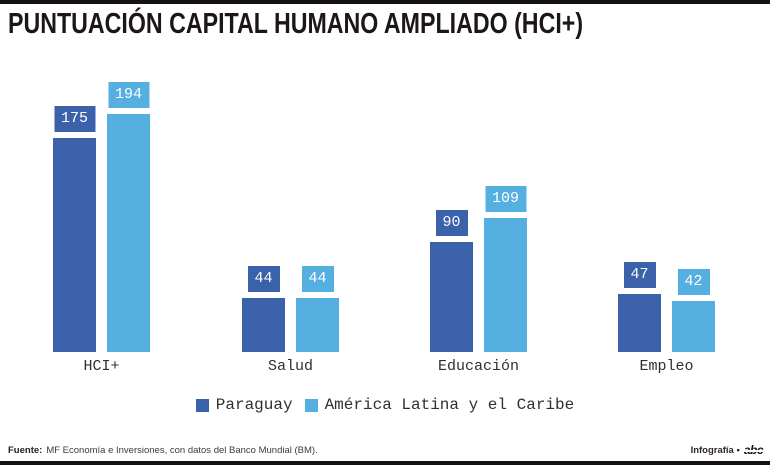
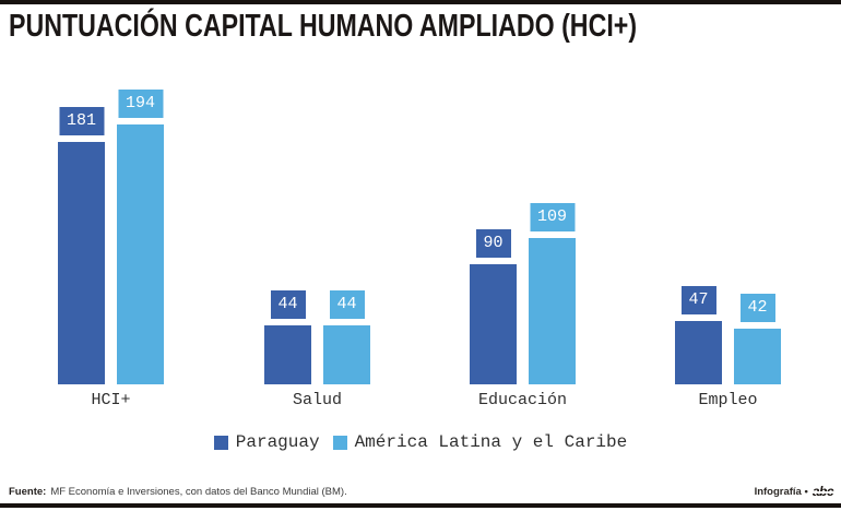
Paraguay/HCI+: 175 -> 181
